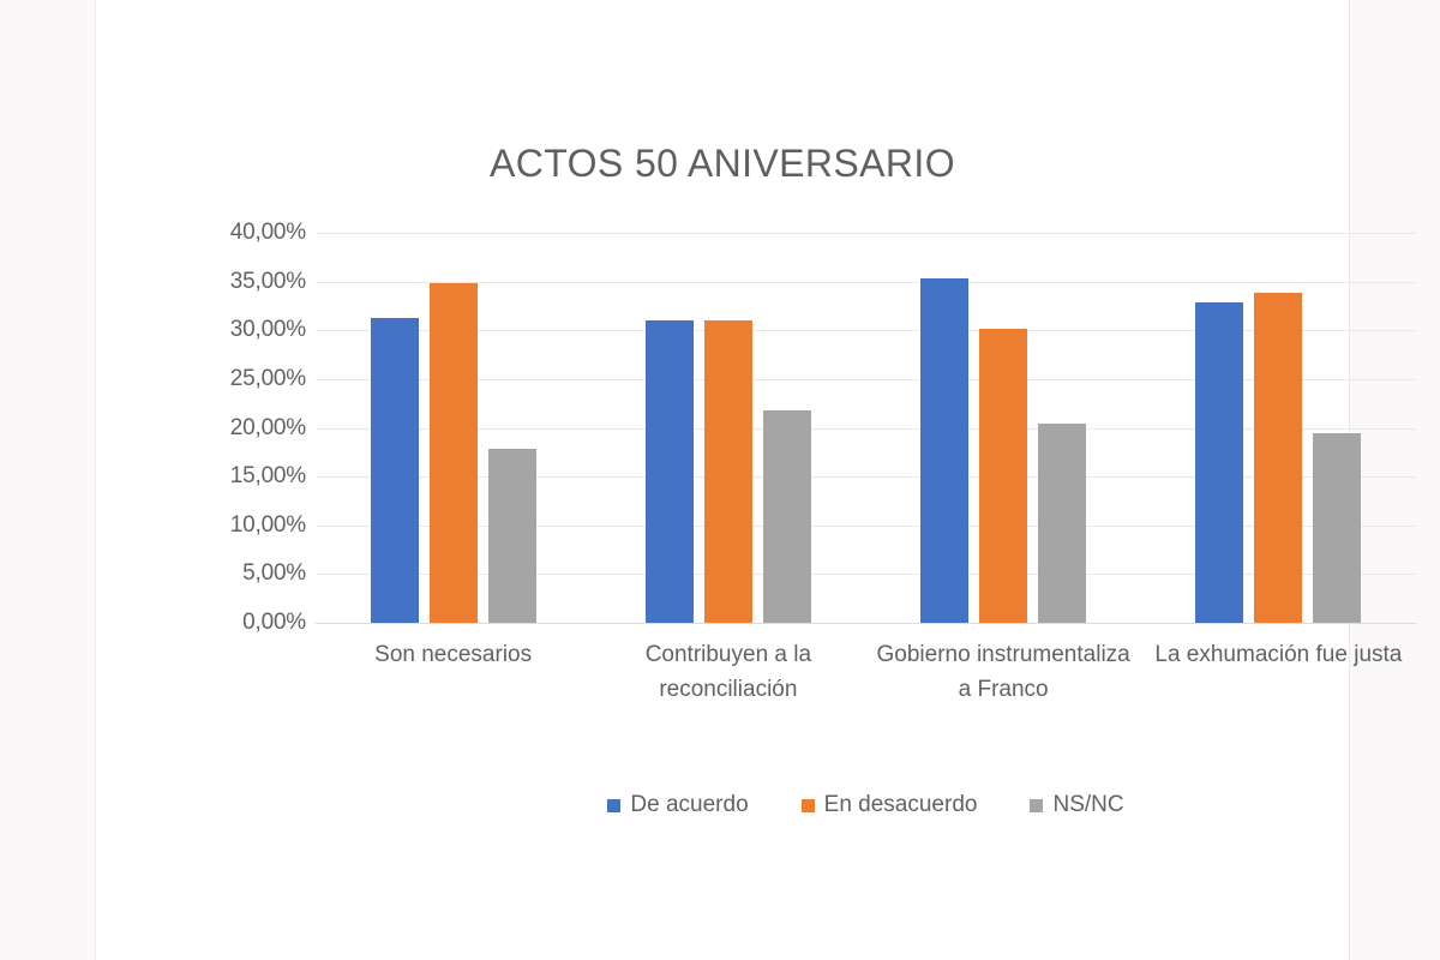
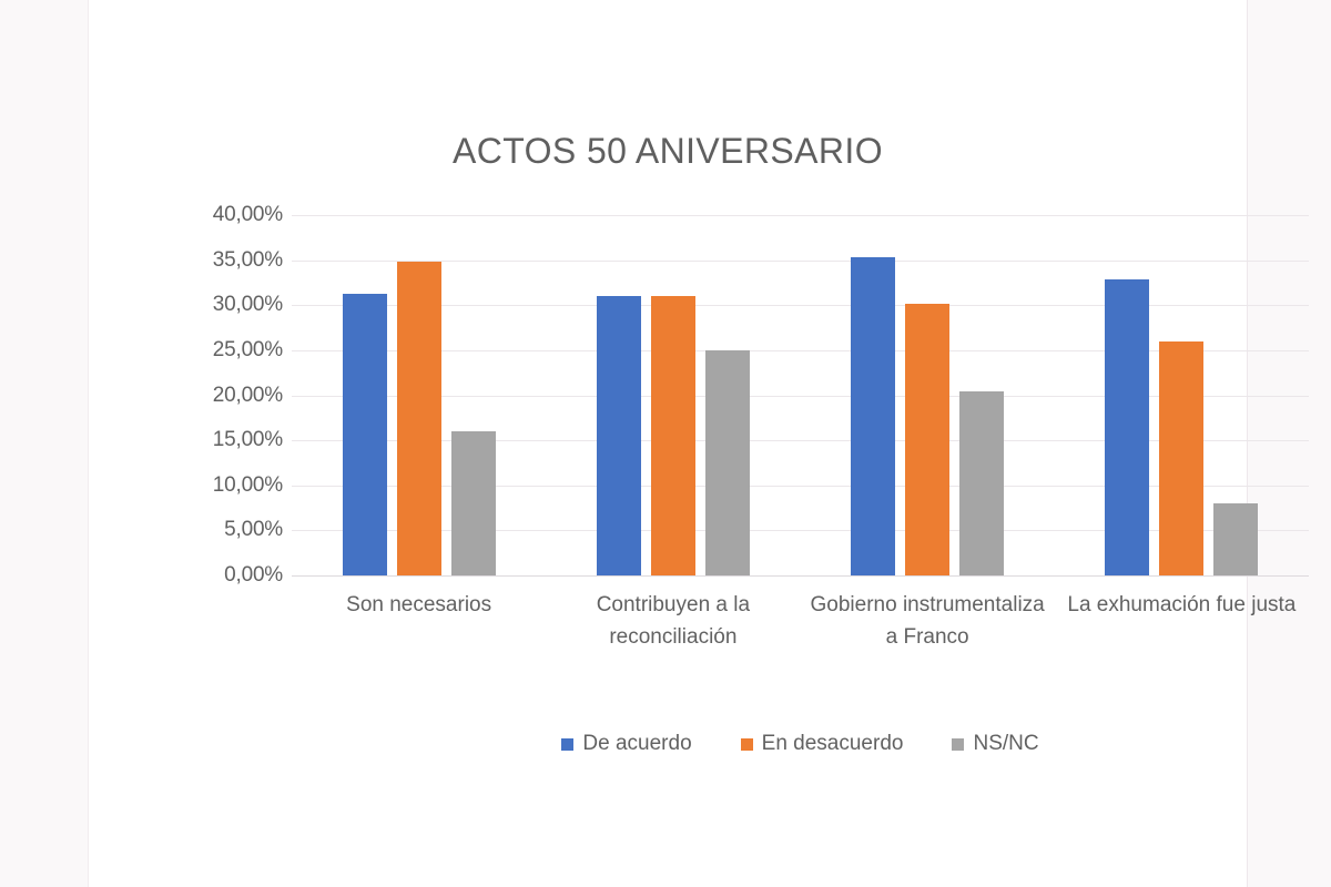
NS/NC/Son necesarios: 18% -> 16%
NS/NC/Contribuyen a la reconciliación: 22% -> 25%
En desacuerdo/La exhumación fue justa: 34% -> 26%
NS/NC/La exhumación fue justa: 19% -> 8%
